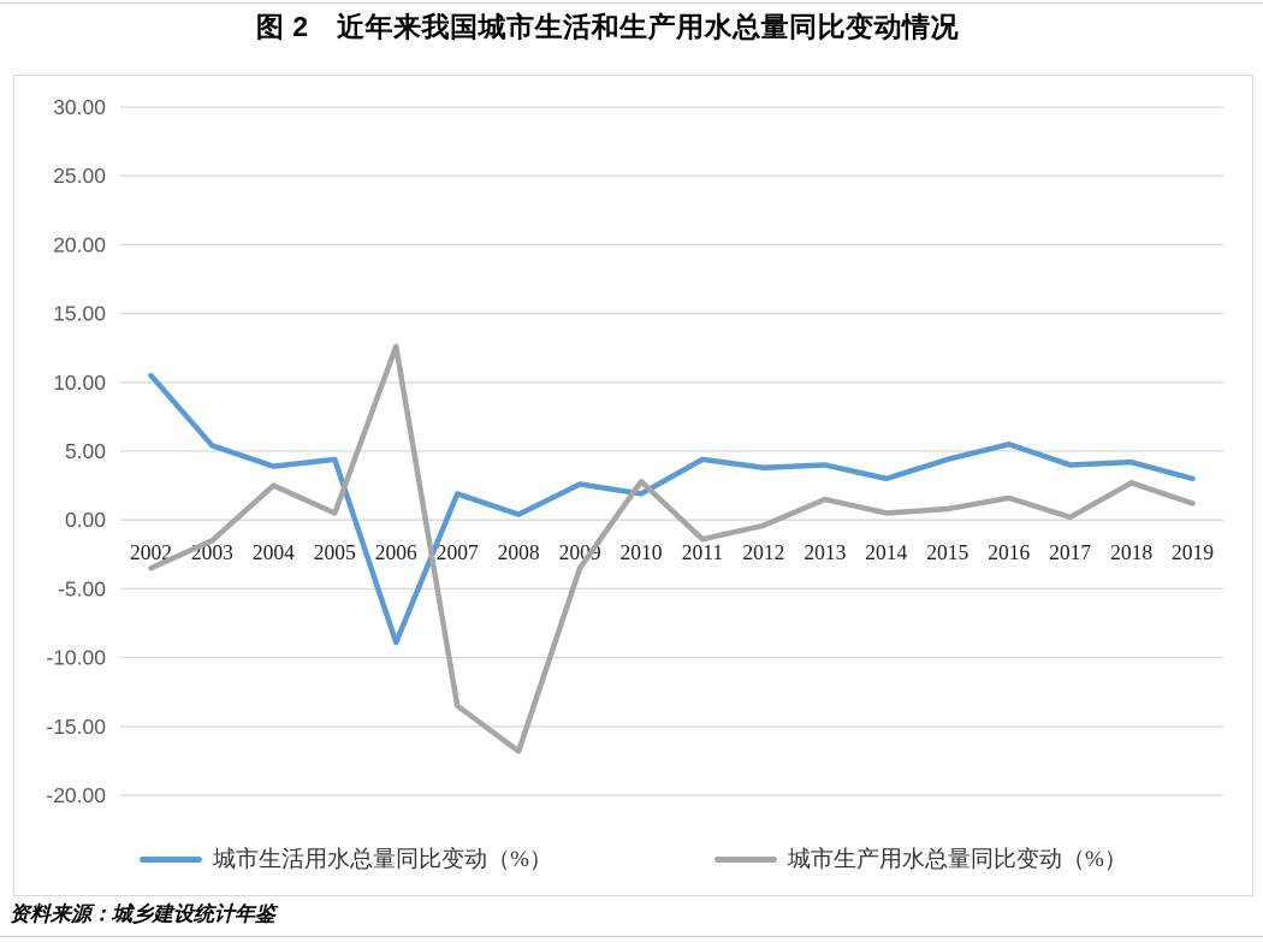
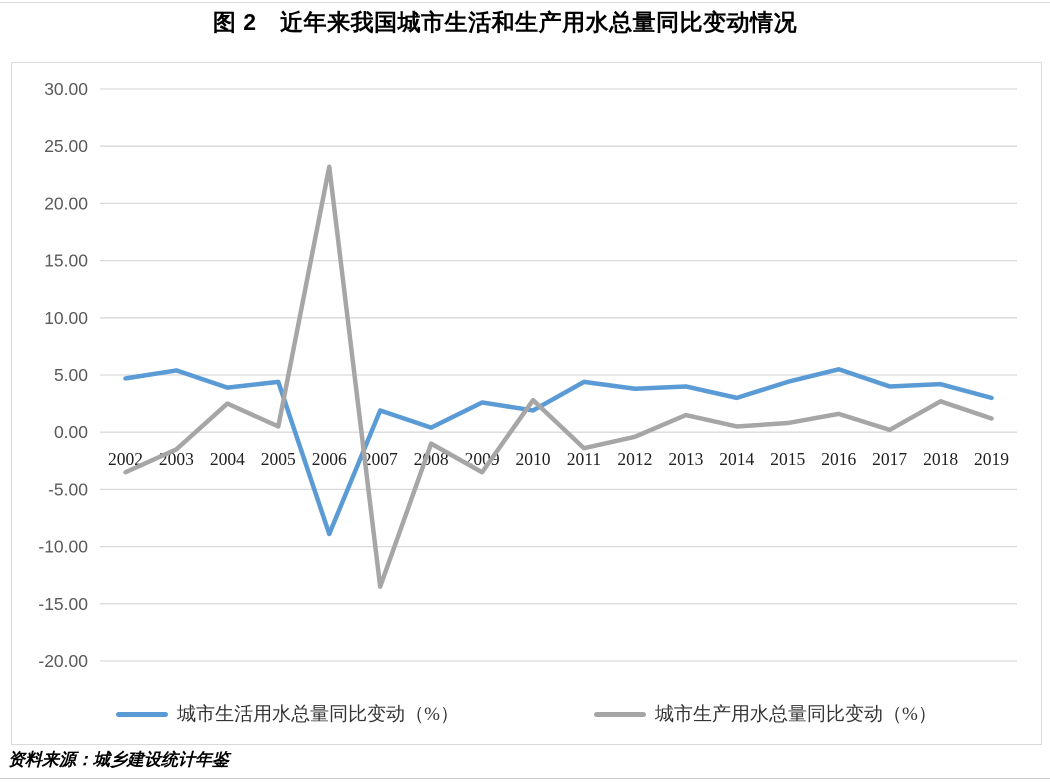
城市生活用水总量同比变动（%）/2002: 10.5 -> 4.7
城市生产用水总量同比变动（%）/2006: 12.6 -> 23.2
城市生产用水总量同比变动（%）/2008: -16.8 -> -1.0
